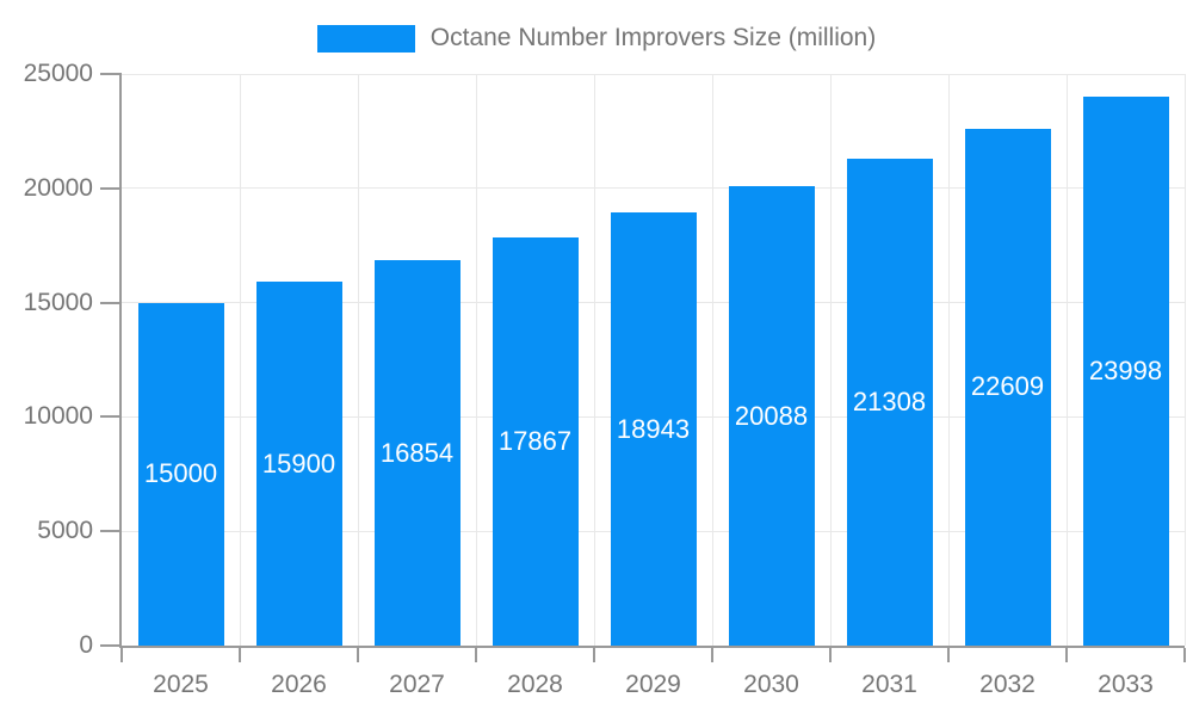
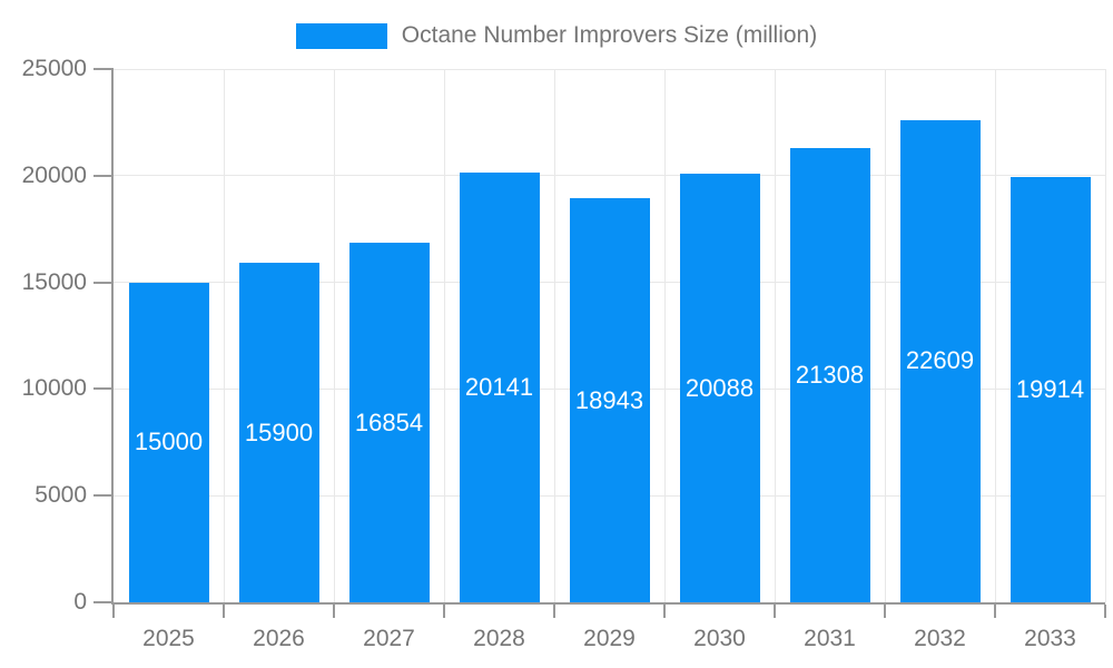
2028: 17867 -> 20141
2033: 23998 -> 19914
